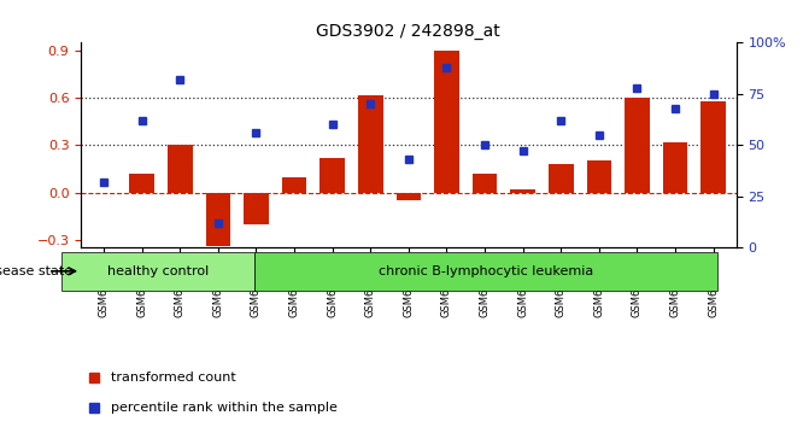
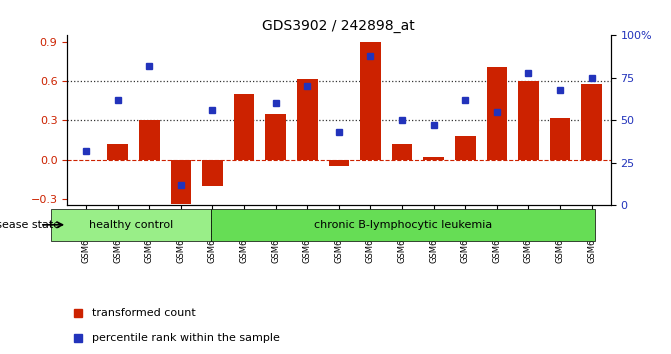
GSM658015: 0.10 -> 0.50
GSM658016: 0.22 -> 0.35
GSM658023: 0.20 -> 0.71
